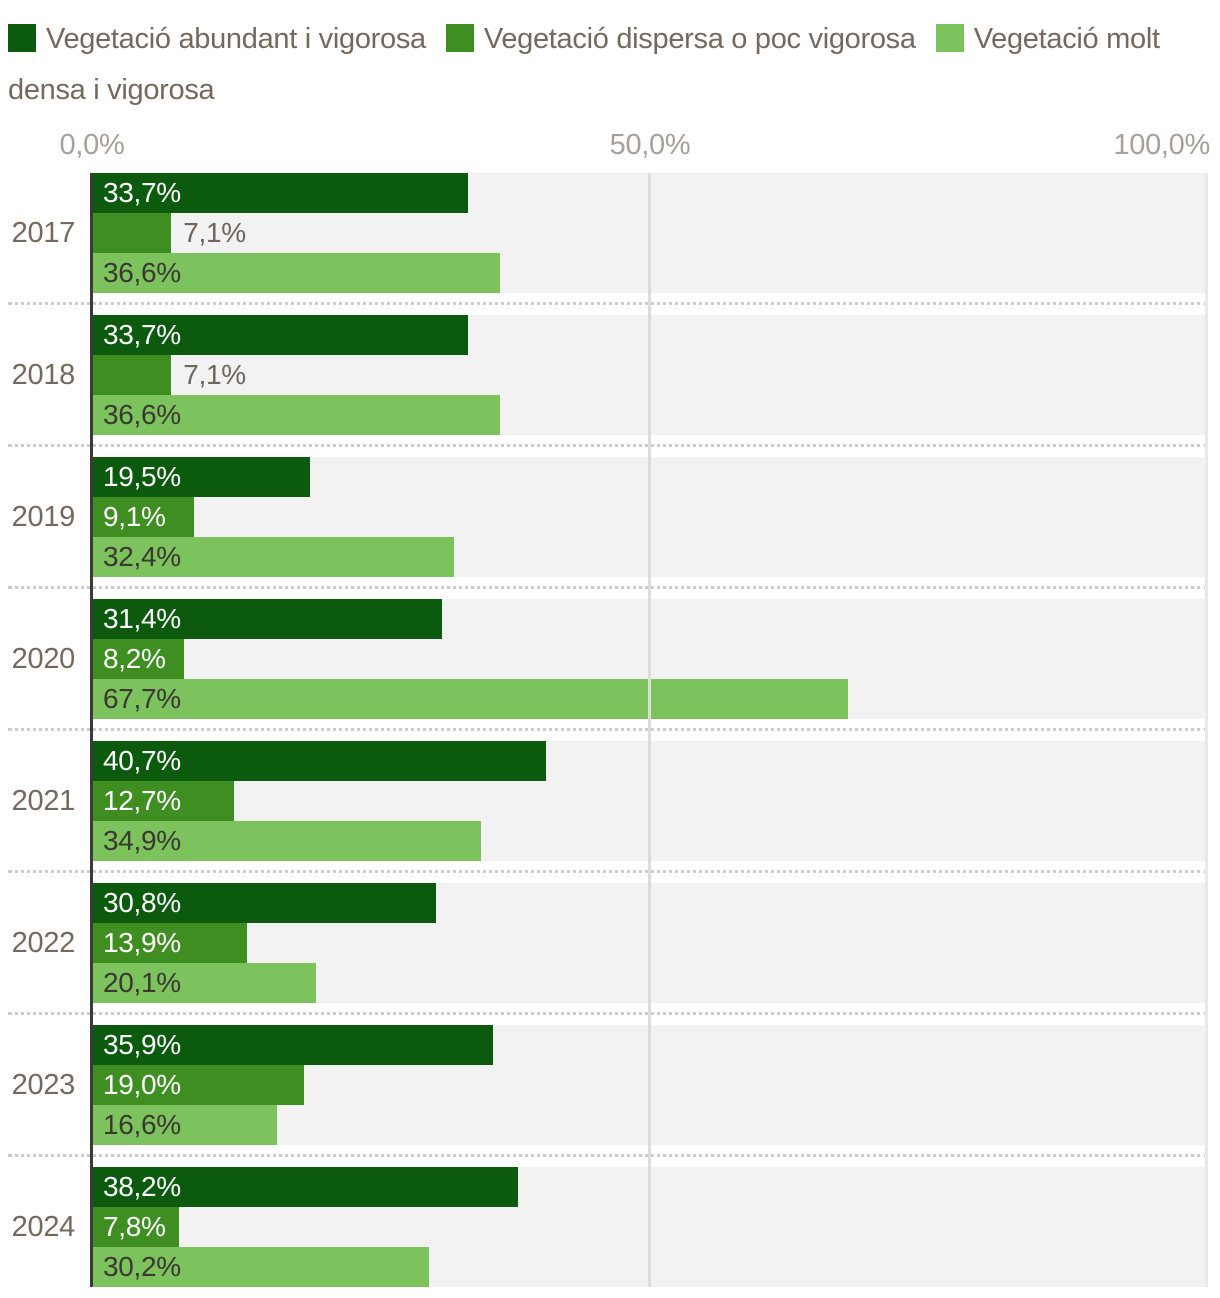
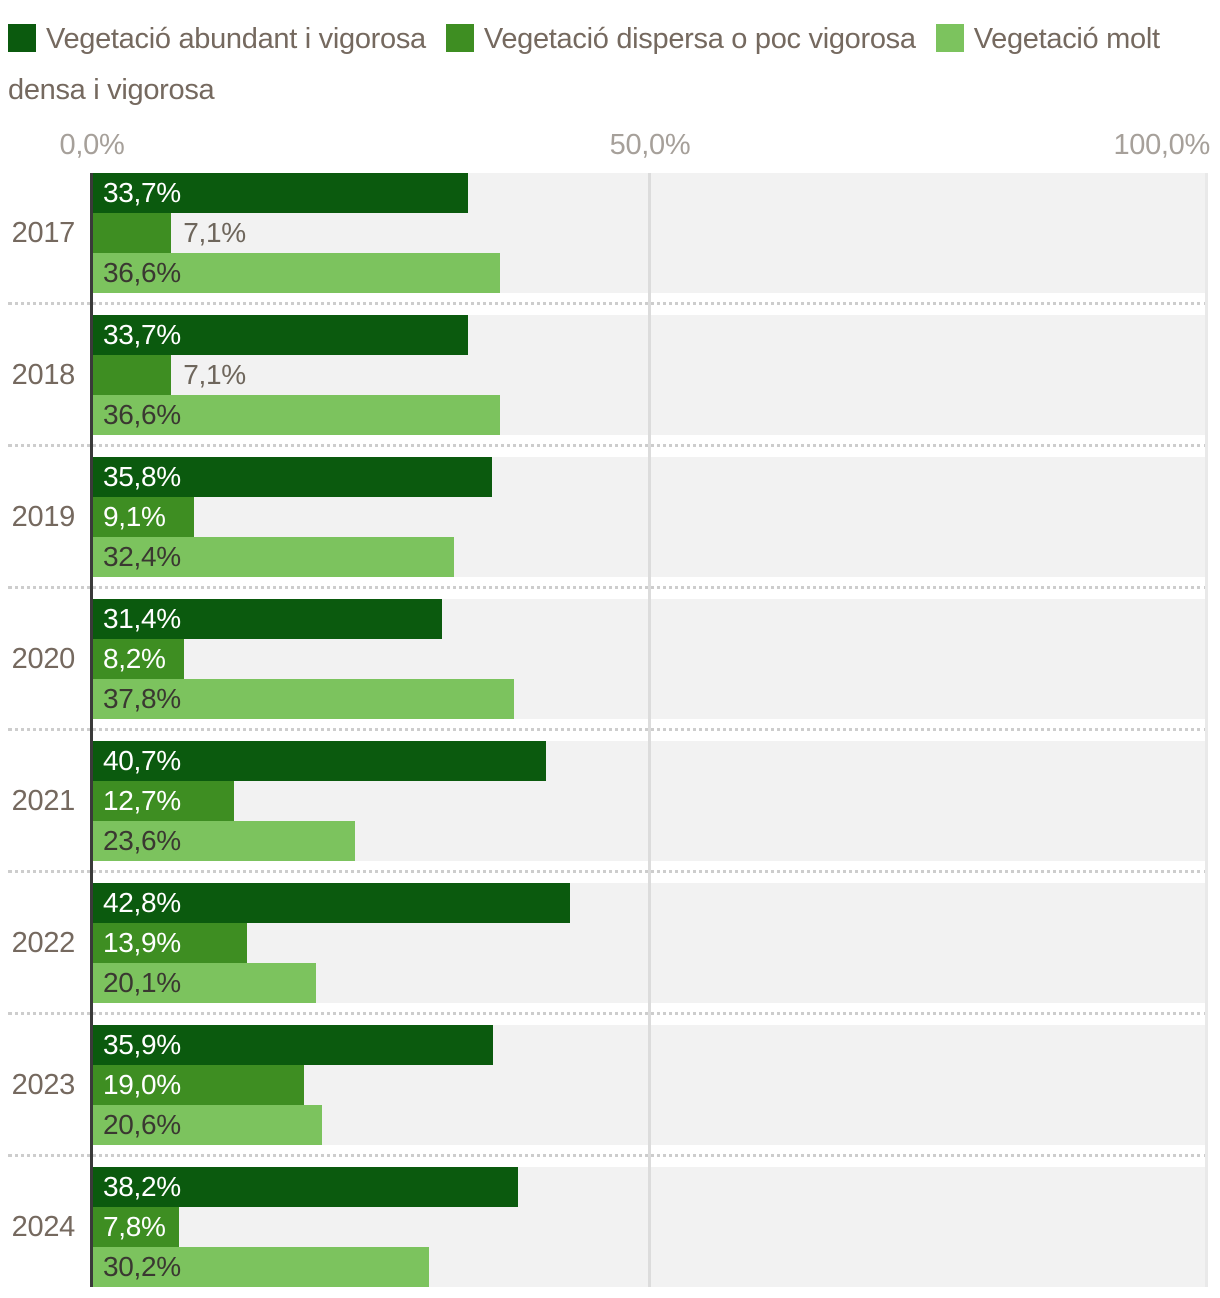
Vegetació abundant i vigorosa/2019: 19,5% -> 35,8%
Vegetació molt densa i vigorosa/2020: 67,7% -> 37,8%
Vegetació molt densa i vigorosa/2021: 34,9% -> 23,6%
Vegetació abundant i vigorosa/2022: 30,8% -> 42,8%
Vegetació molt densa i vigorosa/2023: 16,6% -> 20,6%
